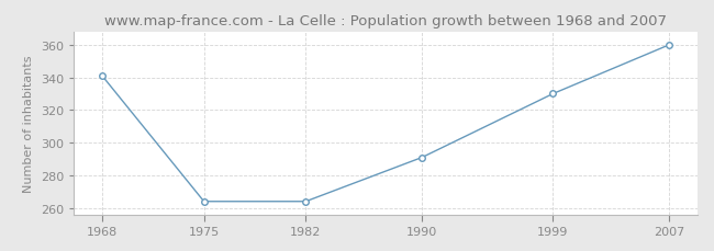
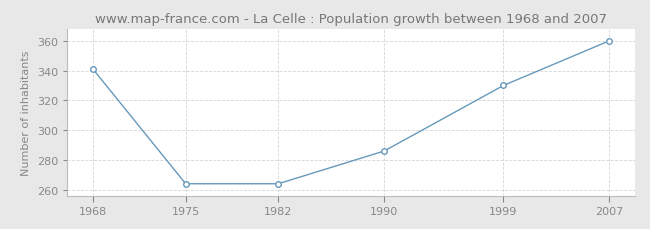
1990: 291 -> 286
